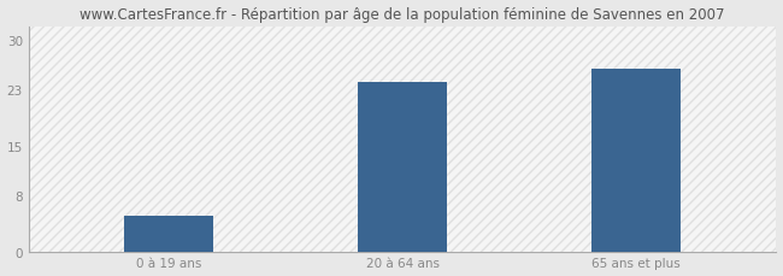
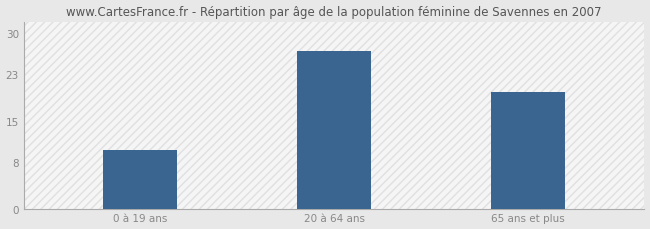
0 à 19 ans: 5 -> 10
20 à 64 ans: 24 -> 27
65 ans et plus: 26 -> 20
